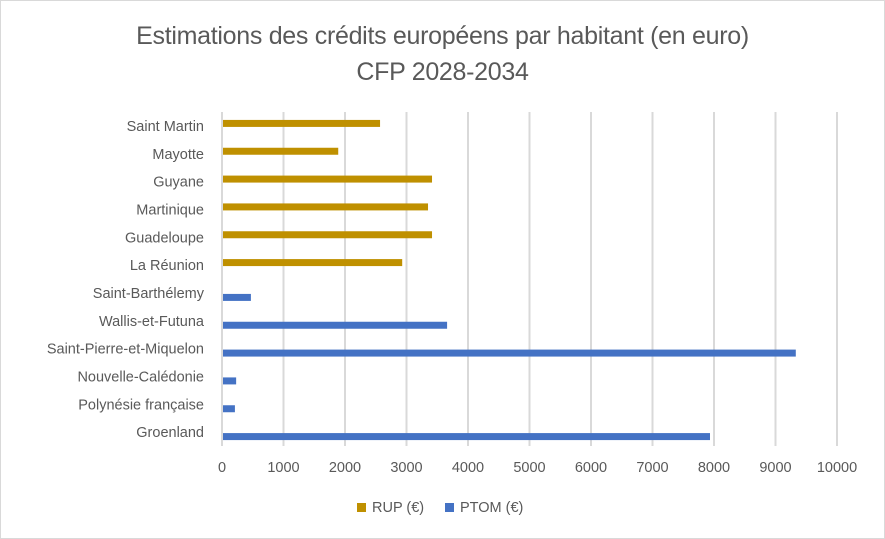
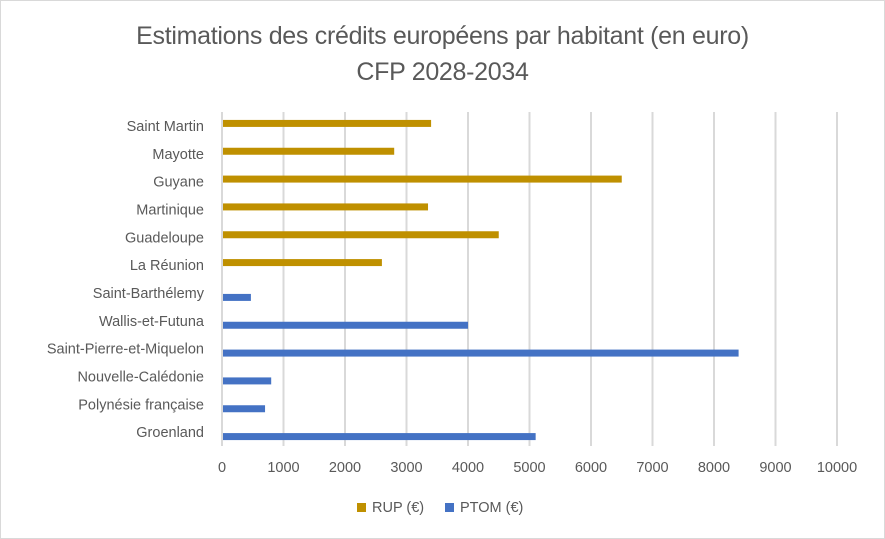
RUP (€)/Saint Martin: 2600 -> 3400
RUP (€)/Mayotte: 1900 -> 2800
RUP (€)/Guyane: 3400 -> 6500
RUP (€)/Guadeloupe: 3400 -> 4500
RUP (€)/La Réunion: 2900 -> 2600
PTOM (€)/Wallis-et-Futuna: 3700 -> 4000
PTOM (€)/Saint-Pierre-et-Miquelon: 9300 -> 8400
PTOM (€)/Nouvelle-Calédonie: 200 -> 800
PTOM (€)/Polynésie française: 200 -> 700
PTOM (€)/Groenland: 7900 -> 5100
